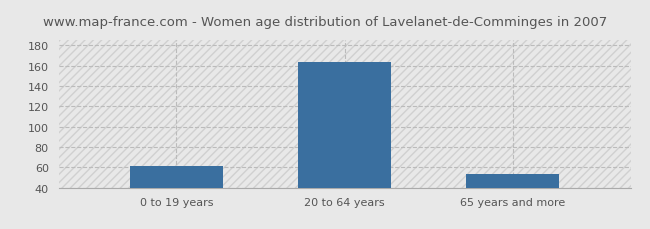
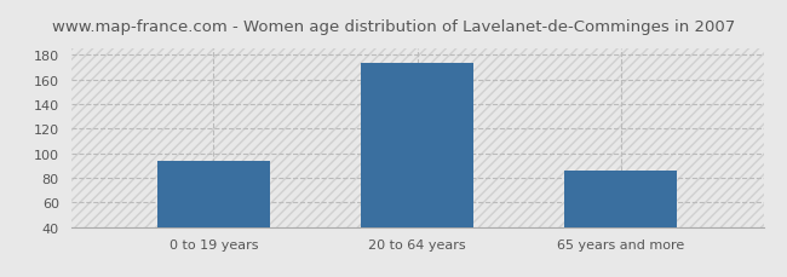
0 to 19 years: 61 -> 94
20 to 64 years: 164 -> 174
65 years and more: 53 -> 86
